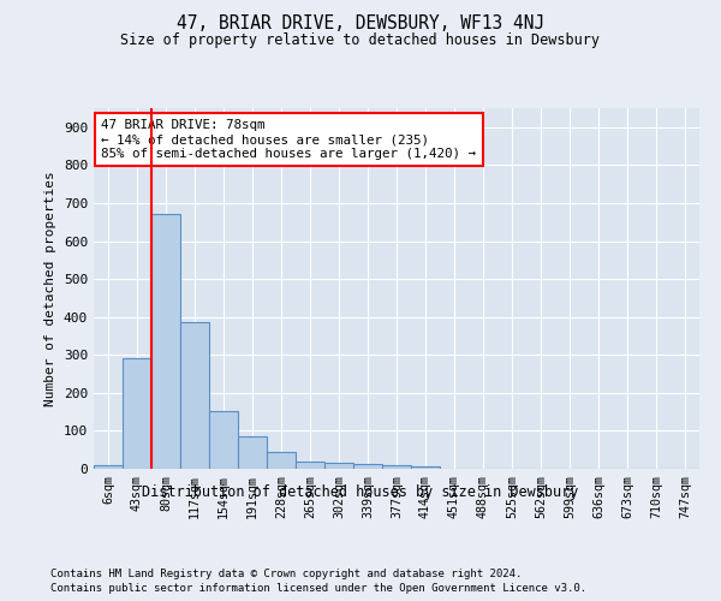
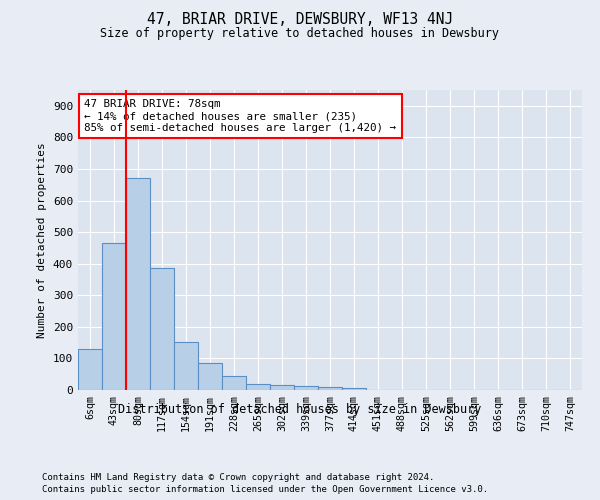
6sqm: 10 -> 130
43sqm: 290 -> 465
